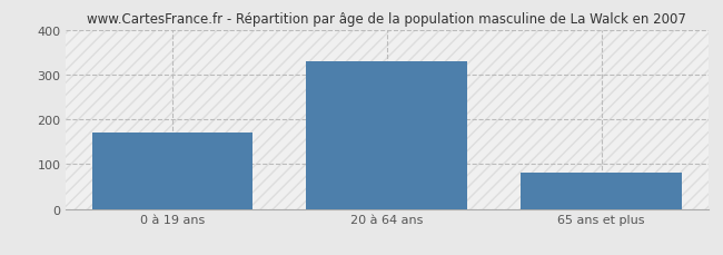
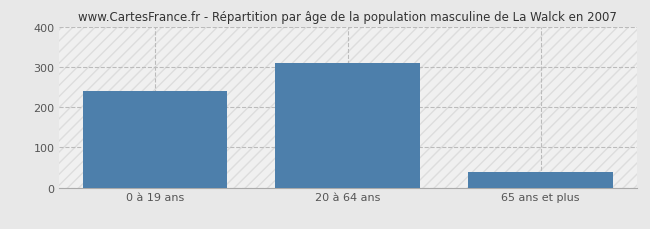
0 à 19 ans: 170 -> 240
20 à 64 ans: 330 -> 310
65 ans et plus: 80 -> 40
